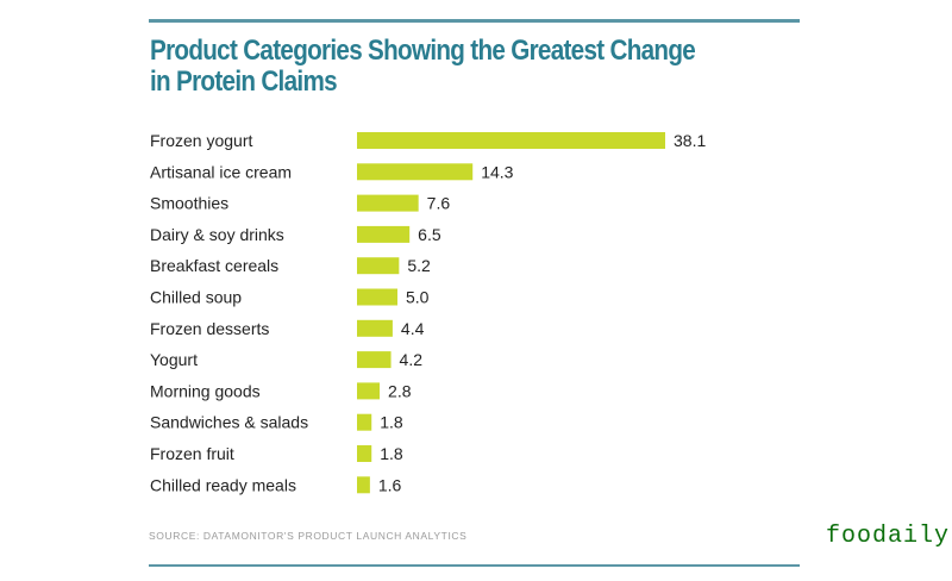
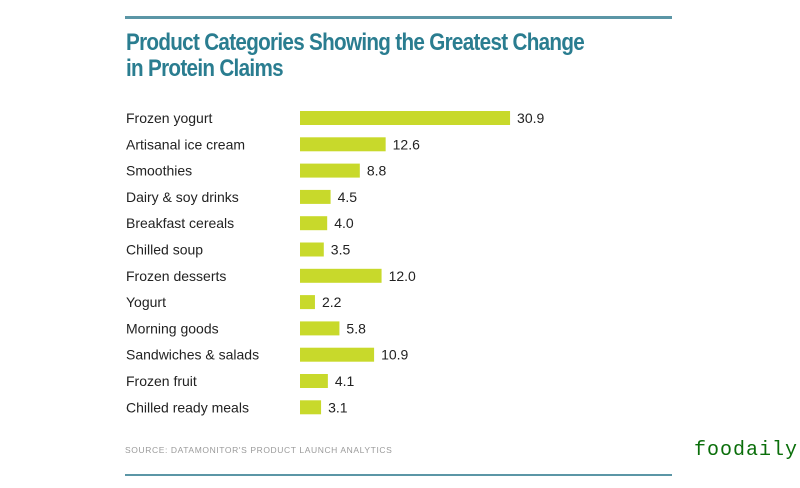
Frozen yogurt: 38.1 -> 30.9
Artisanal ice cream: 14.3 -> 12.6
Smoothies: 7.6 -> 8.8
Dairy & soy drinks: 6.5 -> 4.5
Breakfast cereals: 5.2 -> 4.0
Chilled soup: 5.0 -> 3.5
Frozen desserts: 4.4 -> 12.0
Yogurt: 4.2 -> 2.2
Morning goods: 2.8 -> 5.8
Sandwiches & salads: 1.8 -> 10.9
Frozen fruit: 1.8 -> 4.1
Chilled ready meals: 1.6 -> 3.1
